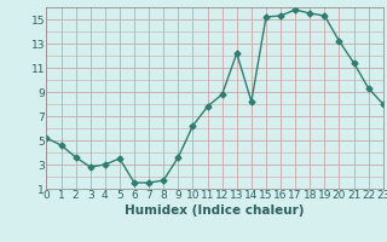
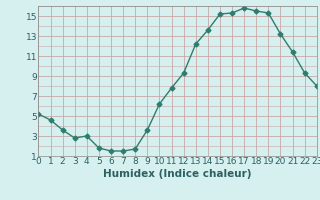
5: 3.5 -> 1.8
12: 8.8 -> 9.3
14: 8.2 -> 13.6
